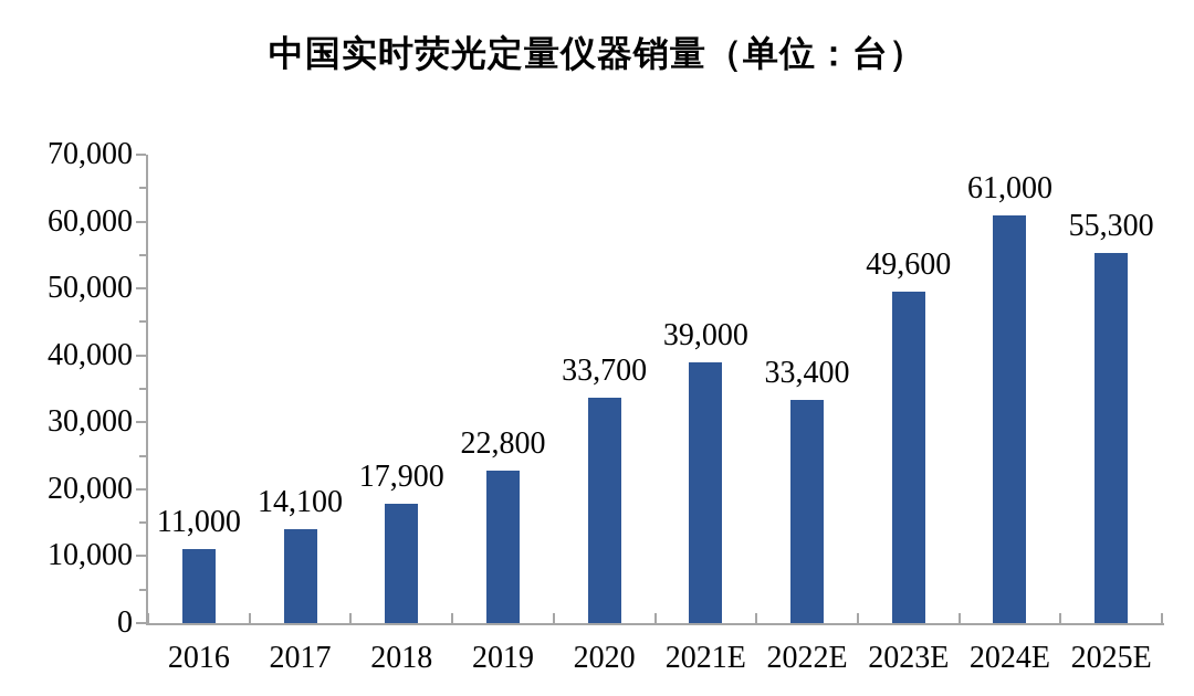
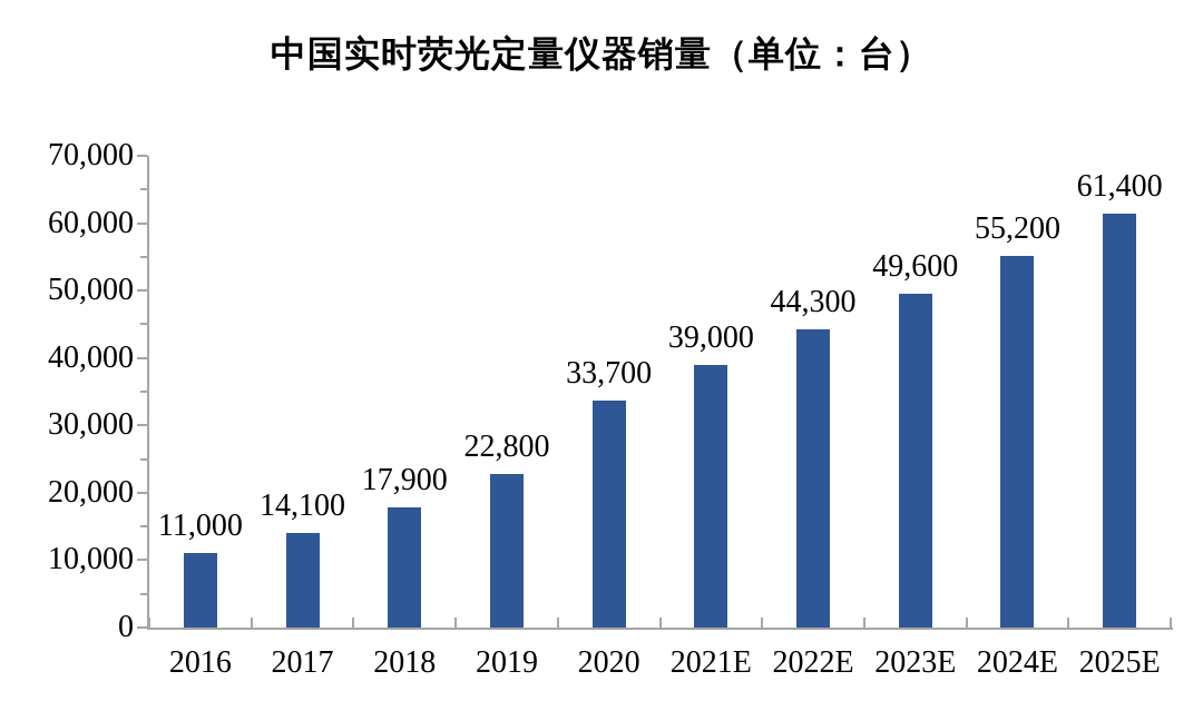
2022E: 33,400 -> 44,300
2024E: 61,000 -> 55,200
2025E: 55,300 -> 61,400
